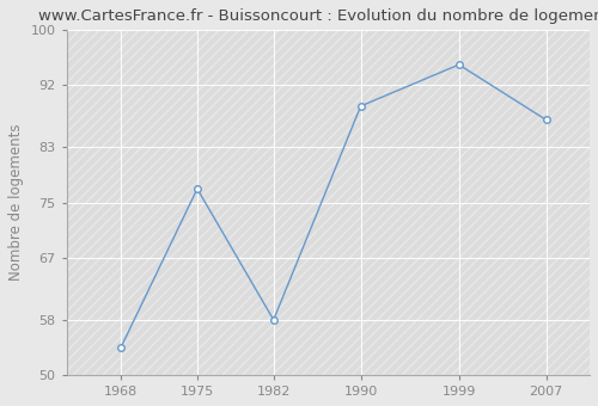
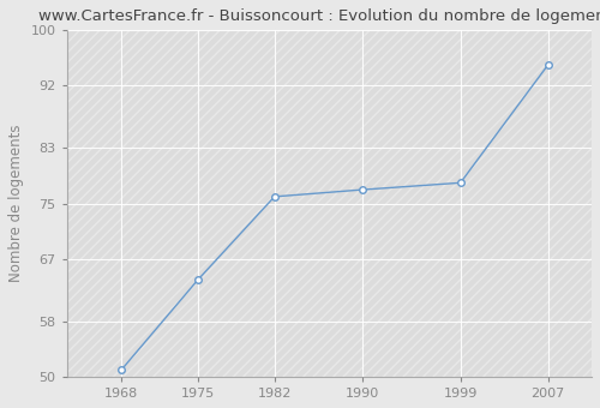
1968: 54 -> 51
1975: 77 -> 64
1982: 58 -> 76
1990: 89 -> 77
1999: 95 -> 78
2007: 87 -> 95
